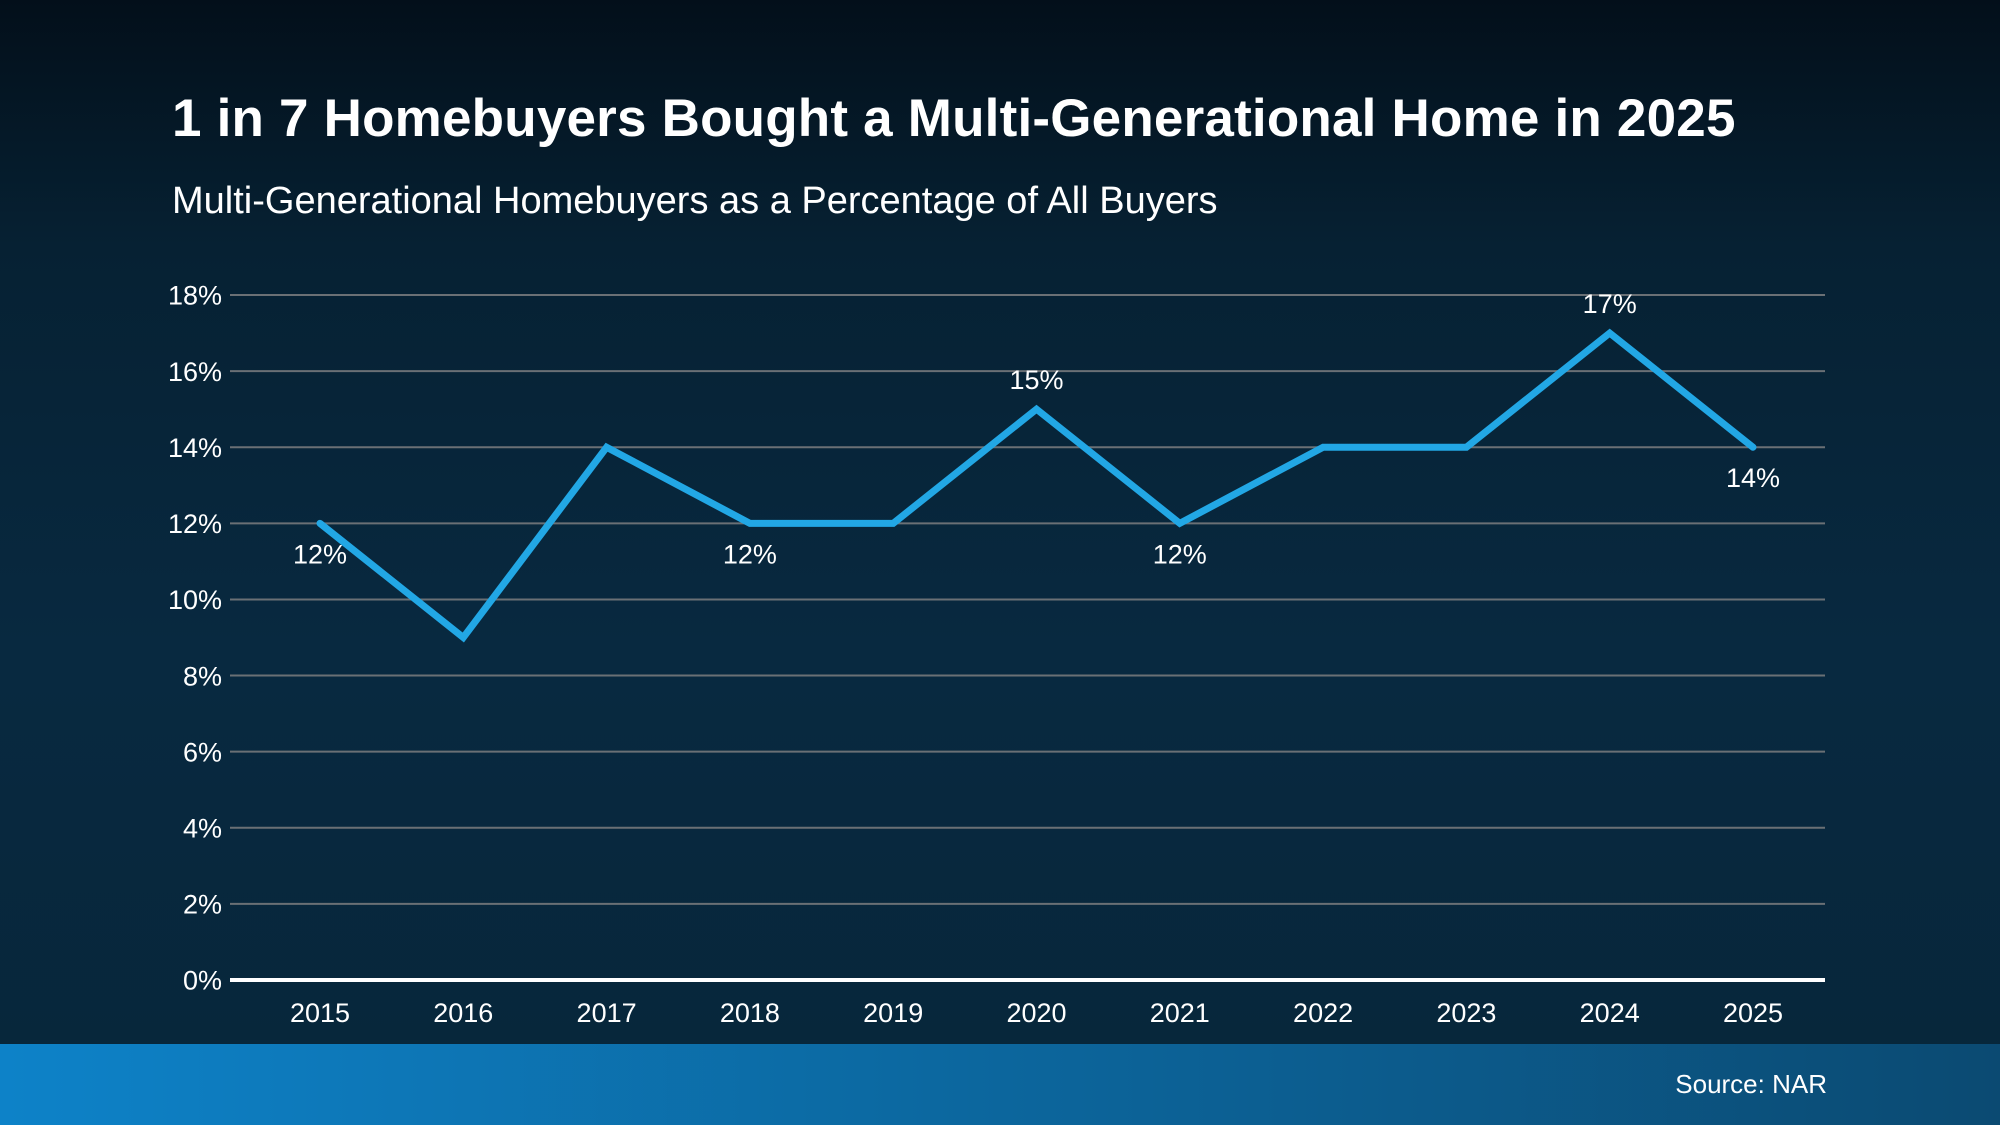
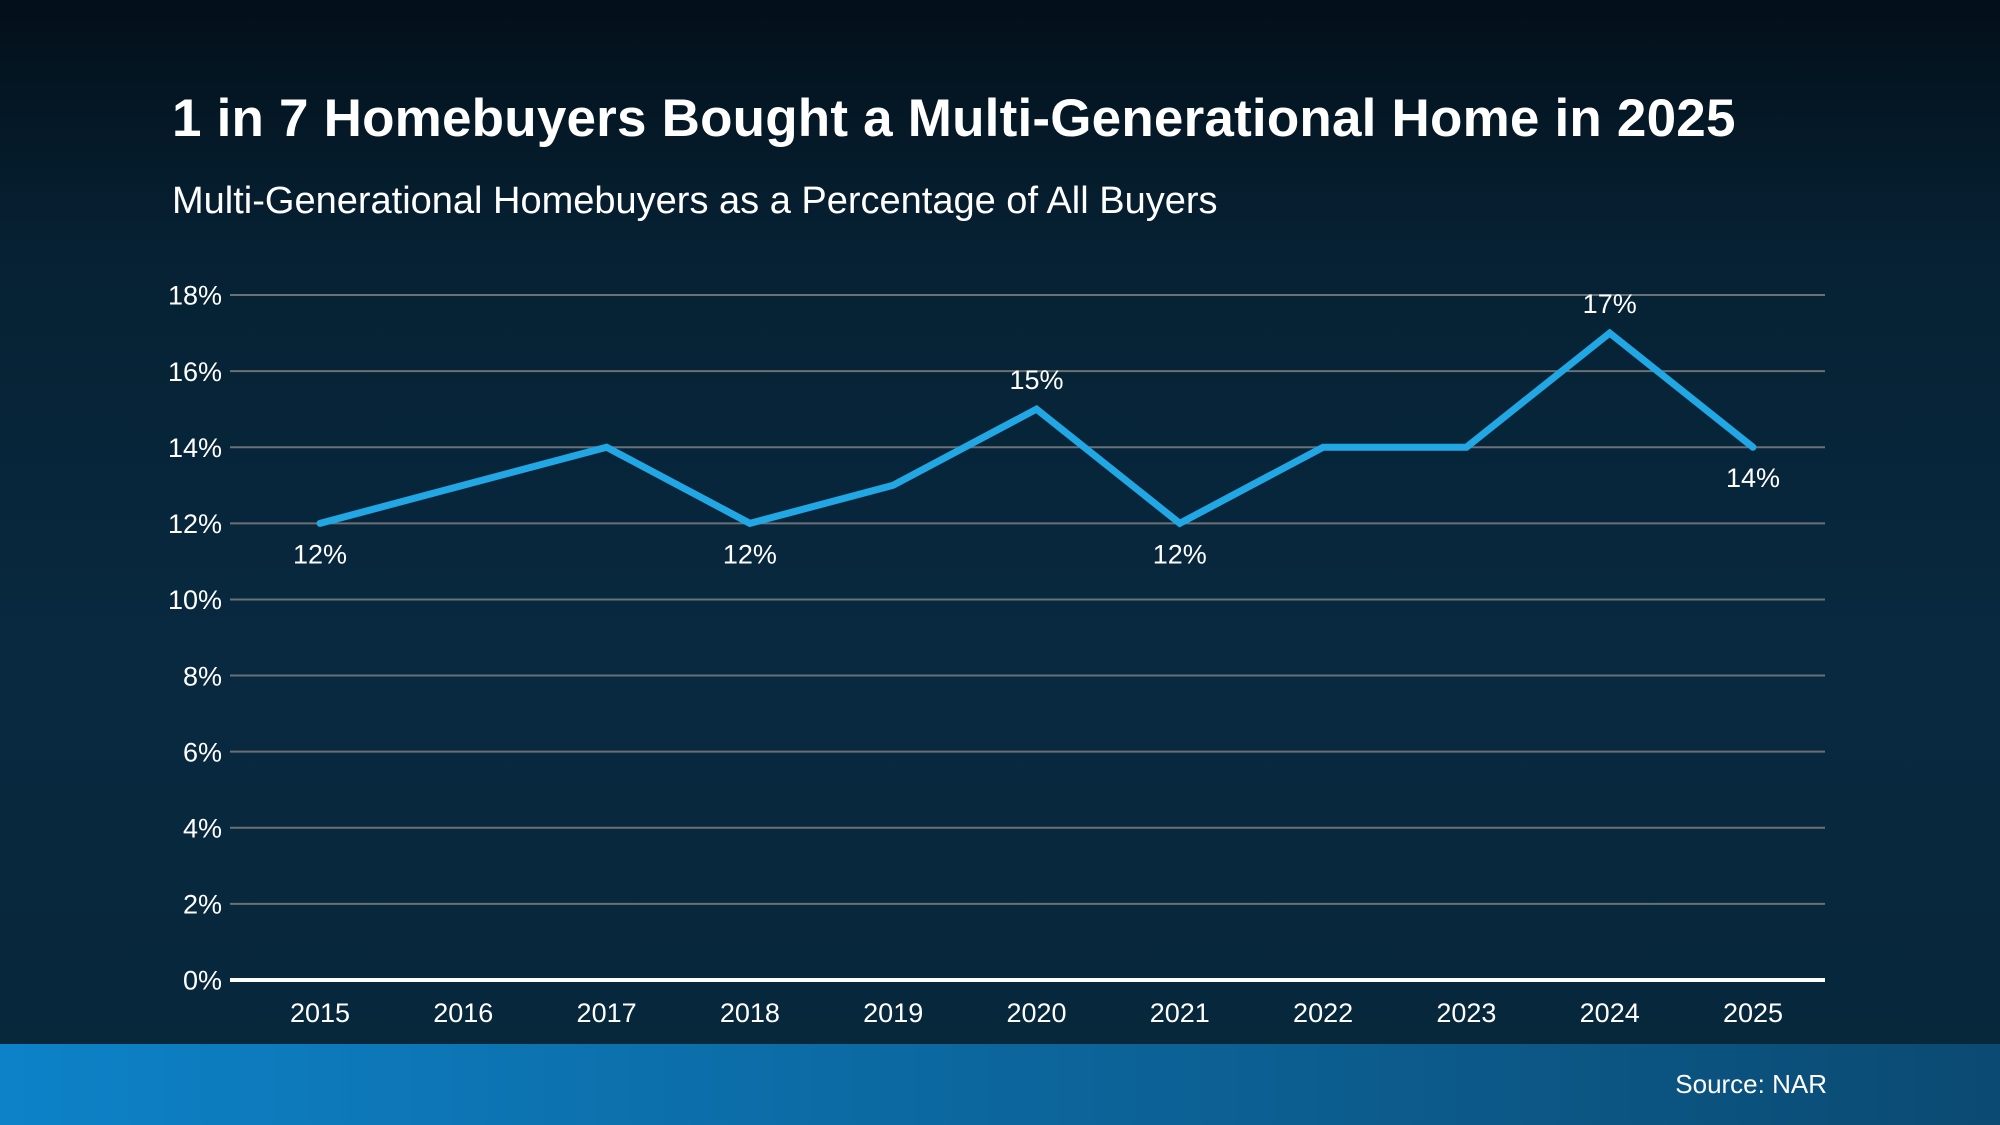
2016: 9% -> 13%
2019: 12% -> 13%
